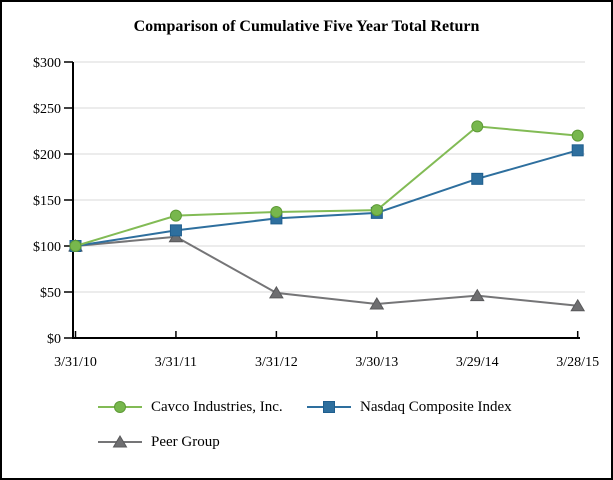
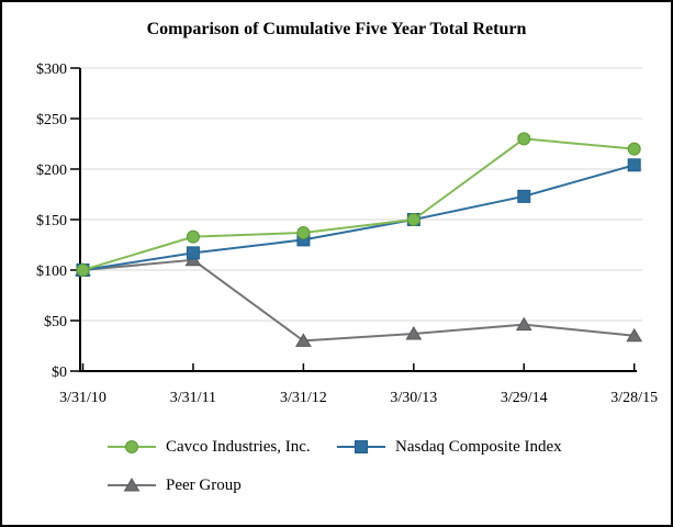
Peer Group/3/31/12: $50 -> $30
Cavco Industries, Inc./3/30/13: $140 -> $150
Nasdaq Composite Index/3/30/13: $140 -> $150
